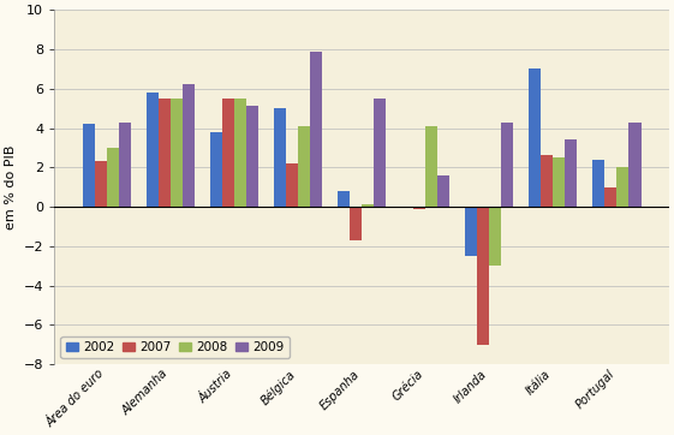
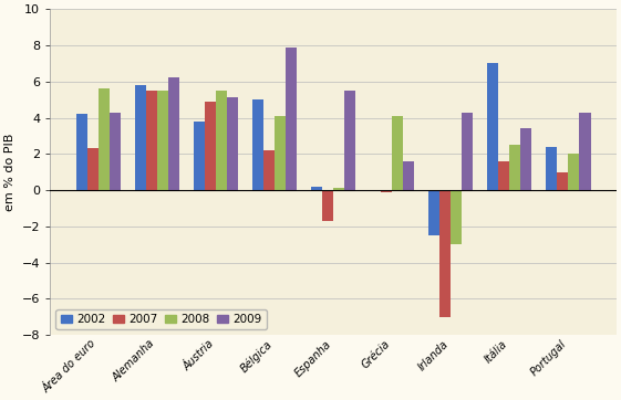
2008/Área do euro: 3.0 -> 5.6
2007/Áustria: 5.5 -> 4.9
2002/Espanha: 0.8 -> 0.2
2007/Itália: 2.6 -> 1.6
